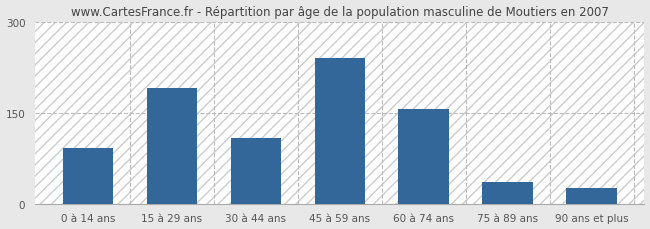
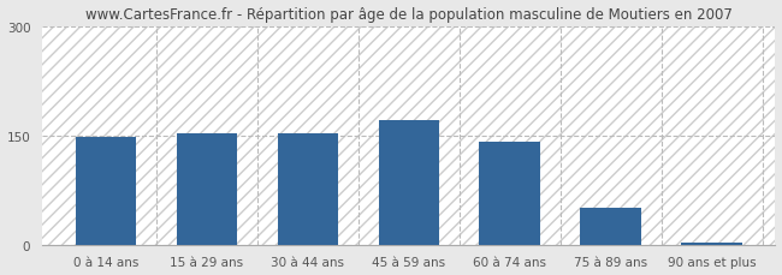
0 à 14 ans: 92 -> 147
15 à 29 ans: 190 -> 153
30 à 44 ans: 108 -> 152
45 à 59 ans: 240 -> 171
60 à 74 ans: 156 -> 141
75 à 89 ans: 36 -> 50
90 ans et plus: 26 -> 3
